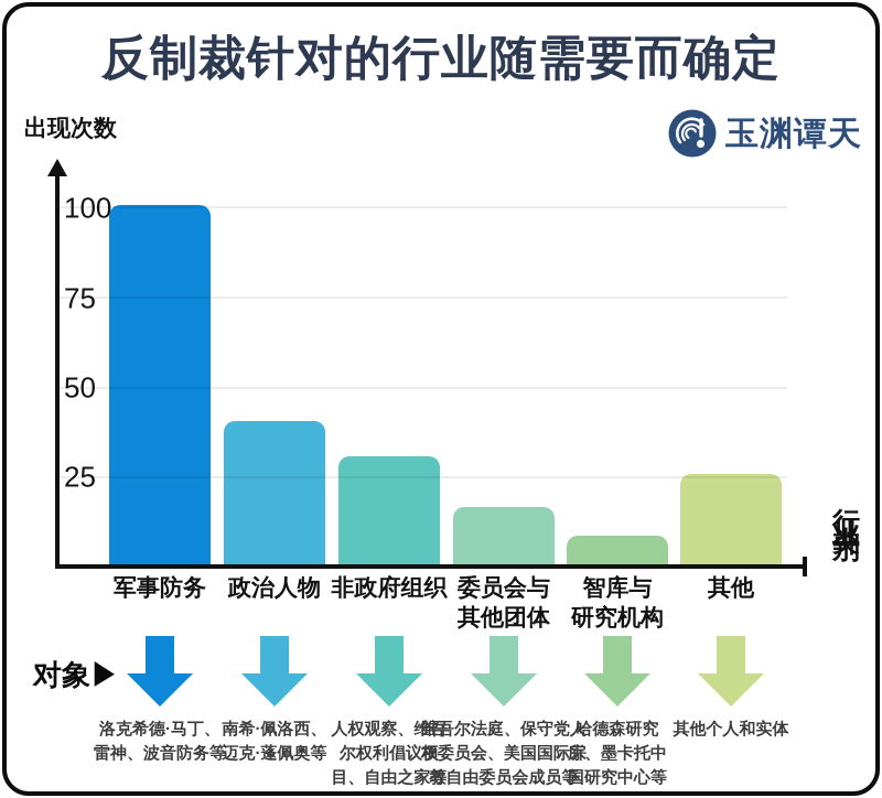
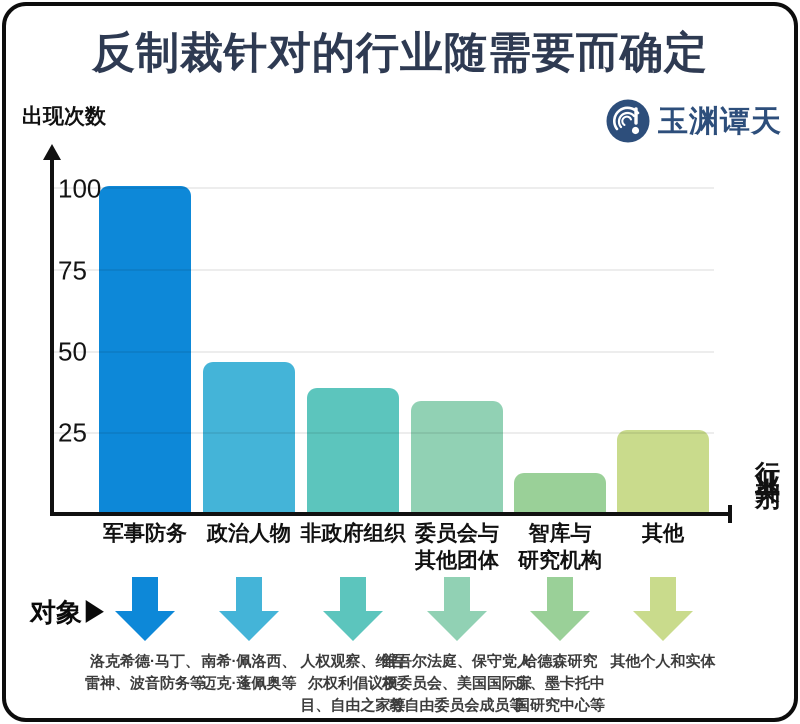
政治人物: 40 -> 46
非政府组织: 30 -> 38
委员会与 其他团体: 16 -> 34
智库与 研究机构: 8 -> 12
